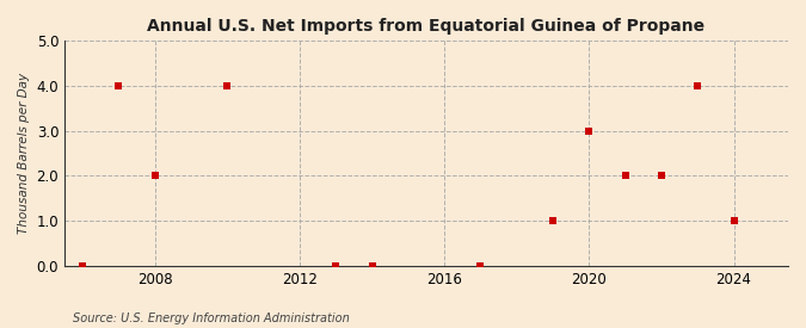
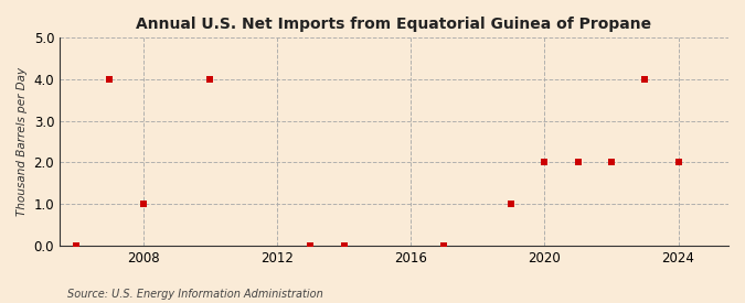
2008: 2 -> 1
2020: 3 -> 2
2024: 1 -> 2
